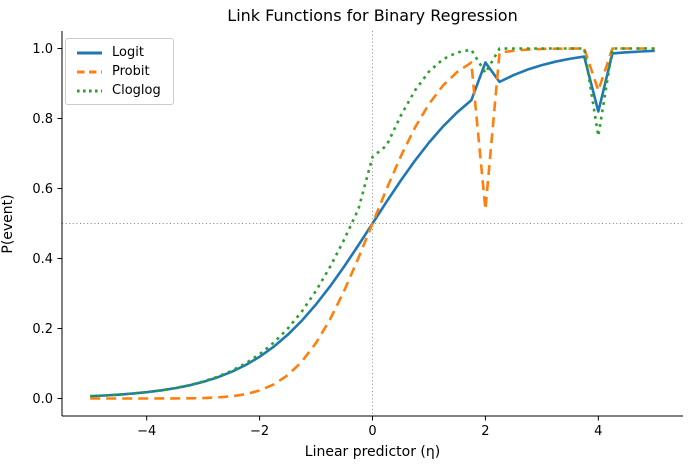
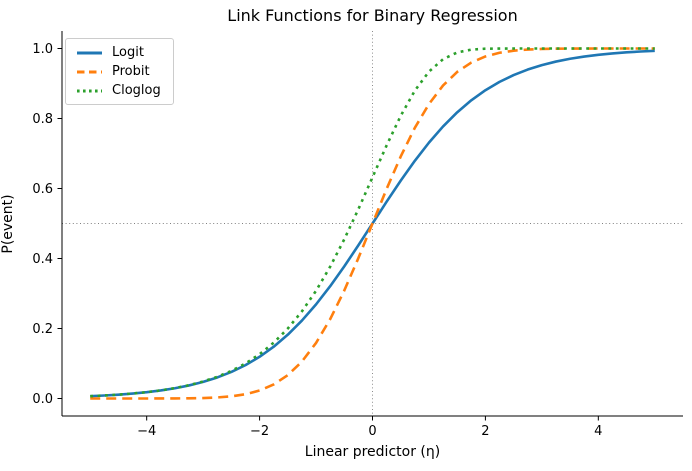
Cloglog/0: 0.69 -> 0.63
Logit/2: 0.96 -> 0.88
Probit/2: 0.54 -> 0.98
Cloglog/2: 0.93 -> 1.00
Logit/4: 0.82 -> 0.98
Probit/4: 0.88 -> 1.00
Cloglog/4: 0.75 -> 1.00
